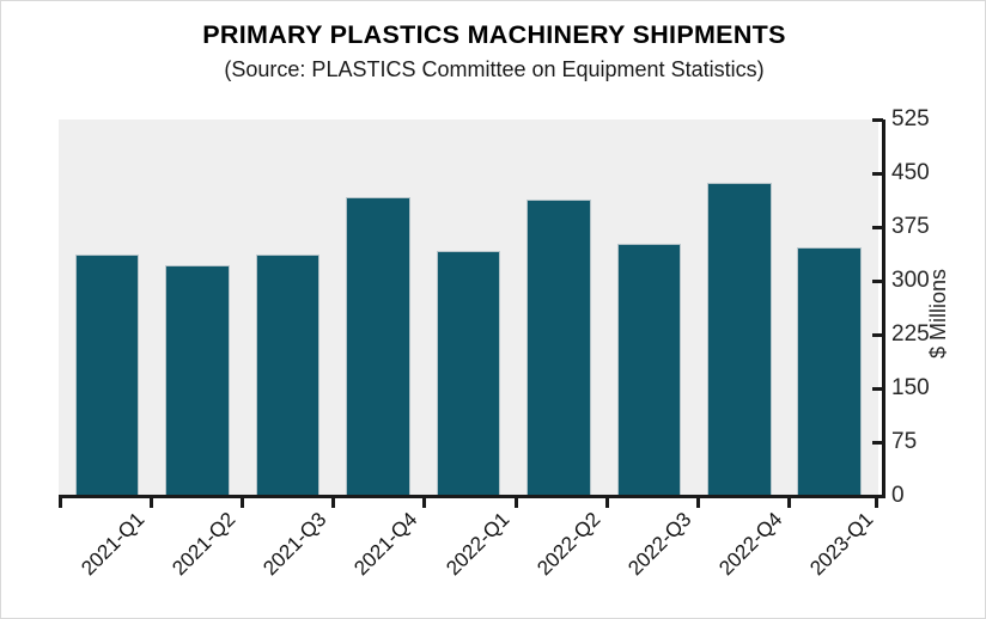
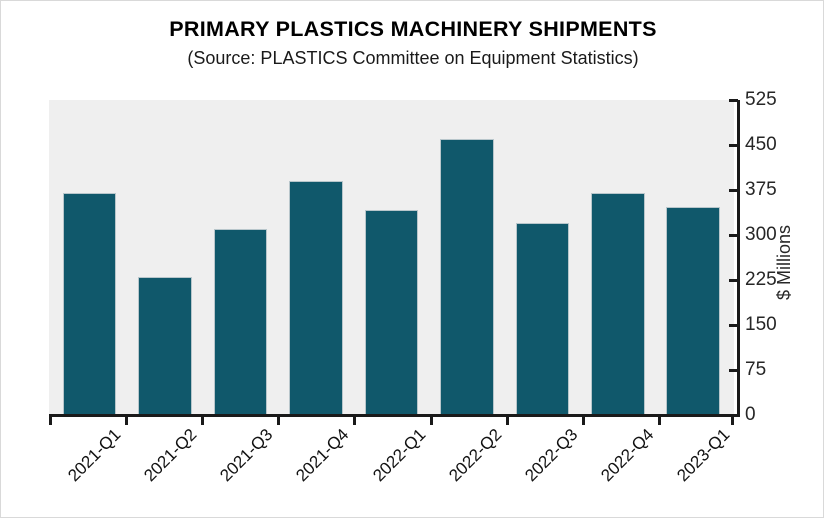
2021-Q1: 340 -> 370
2021-Q2: 320 -> 230
2021-Q3: 340 -> 310
2021-Q4: 420 -> 390
2022-Q2: 410 -> 460
2022-Q3: 350 -> 320
2022-Q4: 440 -> 370
